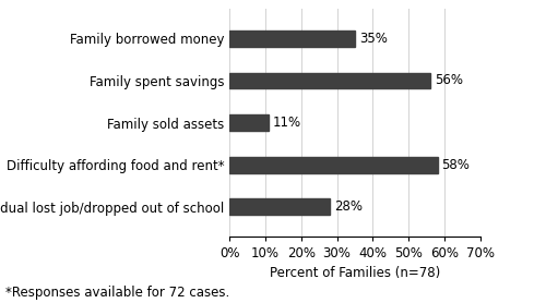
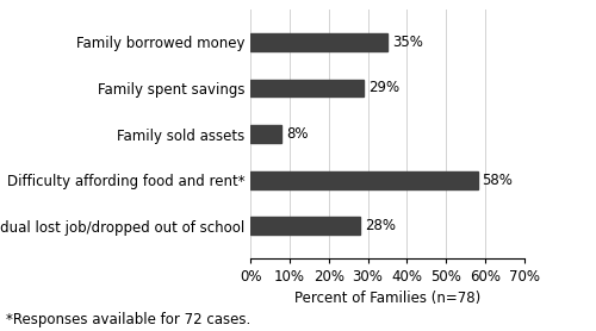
Family spent savings: 56% -> 29%
Family sold assets: 11% -> 8%
